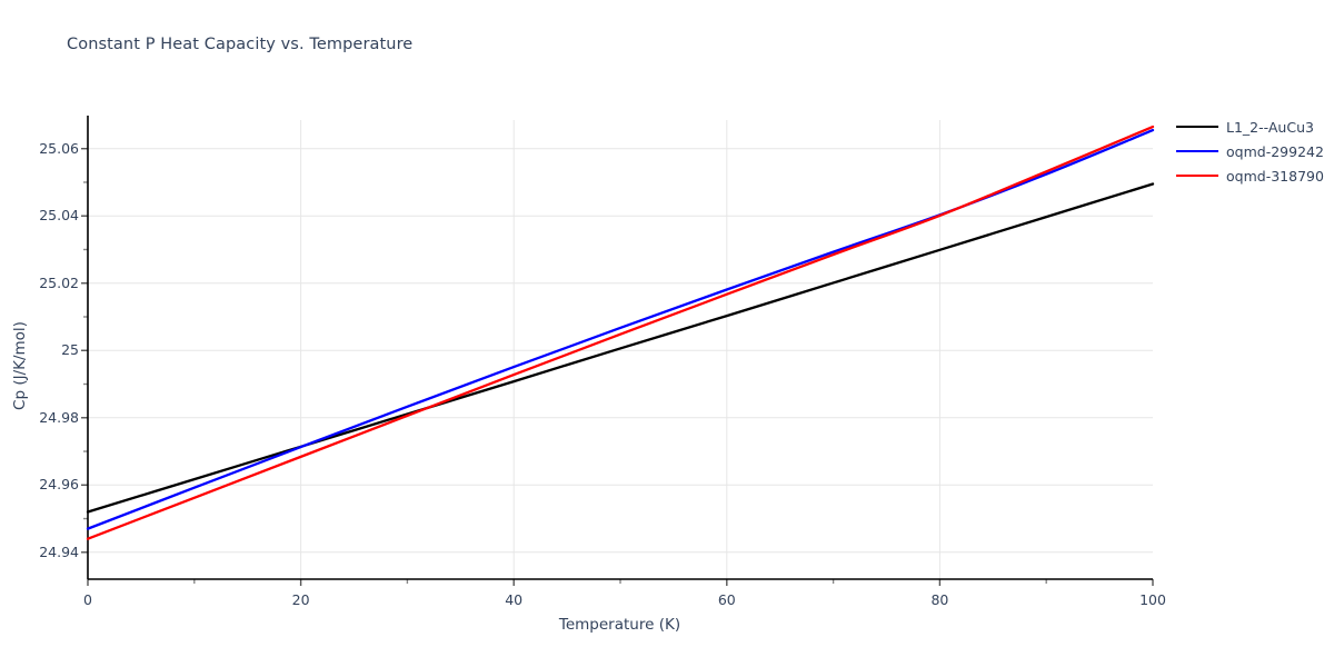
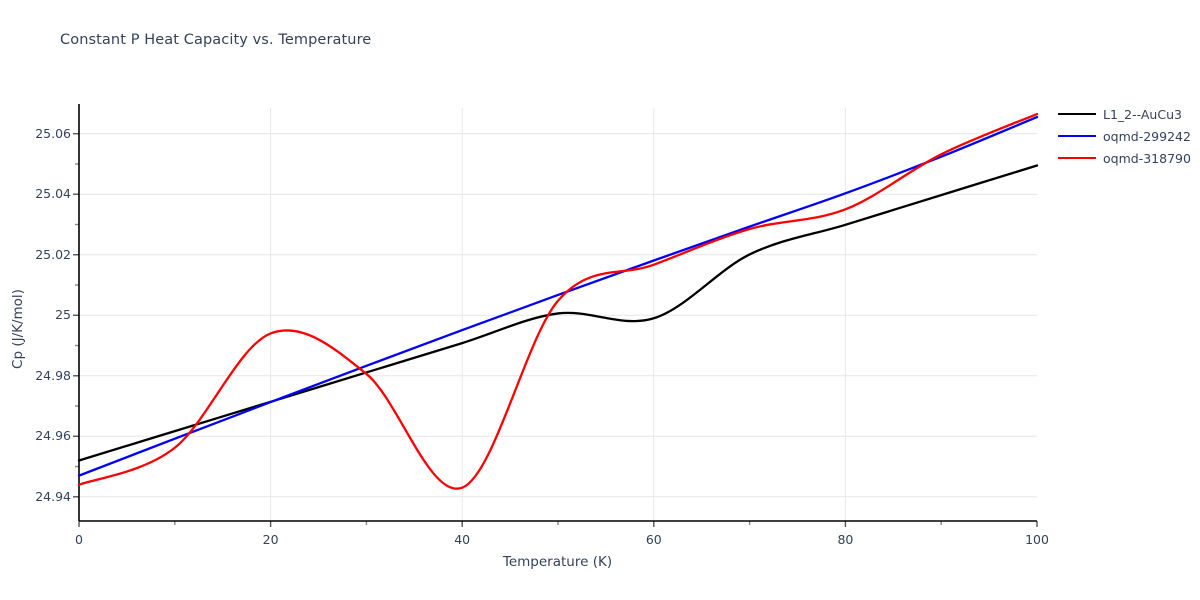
oqmd-318790/20: 24.968 -> 24.994
oqmd-318790/40: 24.993 -> 24.943
L1_2--AuCu3/60: 25.010 -> 24.999
oqmd-318790/80: 25.040 -> 25.035
